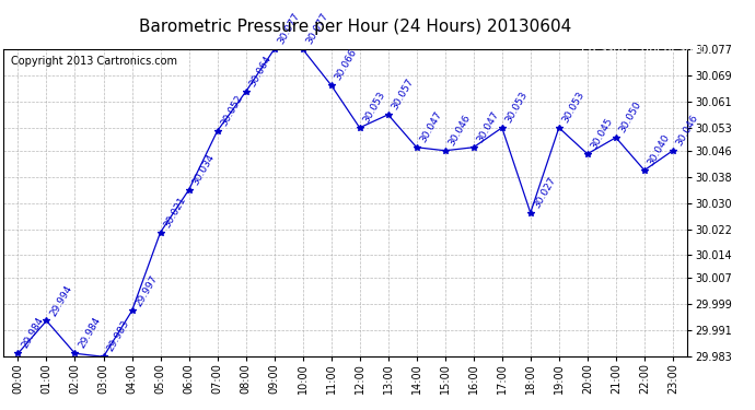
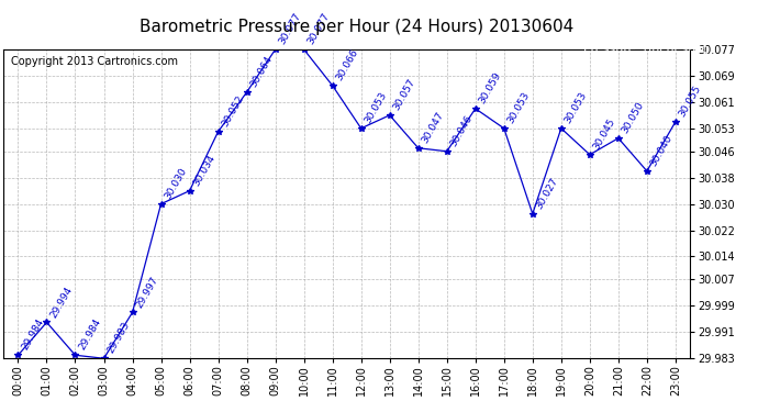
05:00: 30.021 -> 30.030
16:00: 30.047 -> 30.059
23:00: 30.046 -> 30.055
